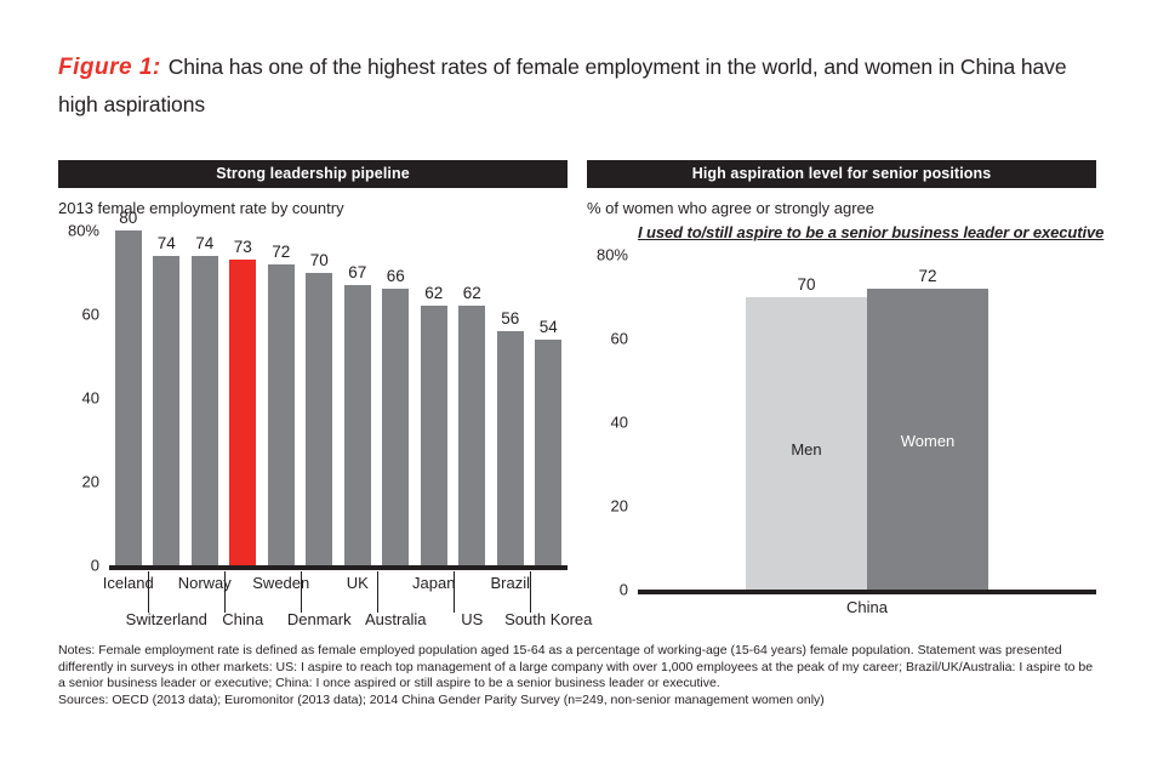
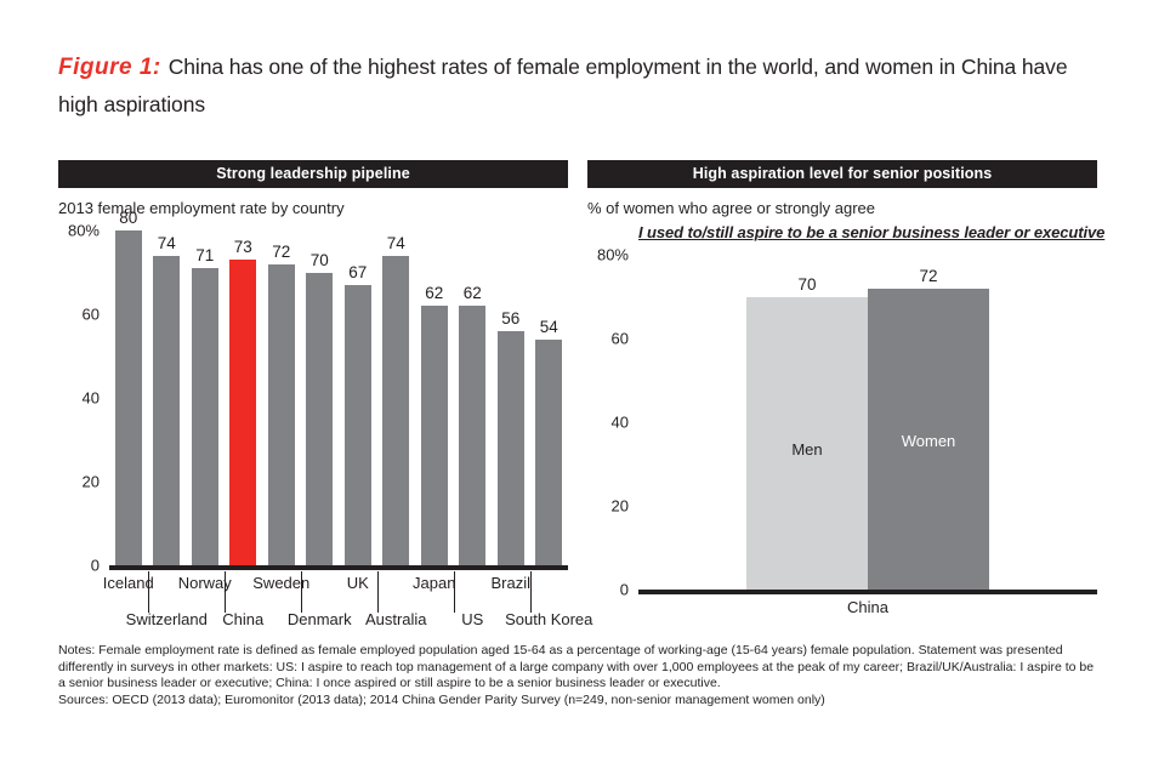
Strong leadership pipeline/Norway: 74 -> 71
Strong leadership pipeline/Australia: 66 -> 74
